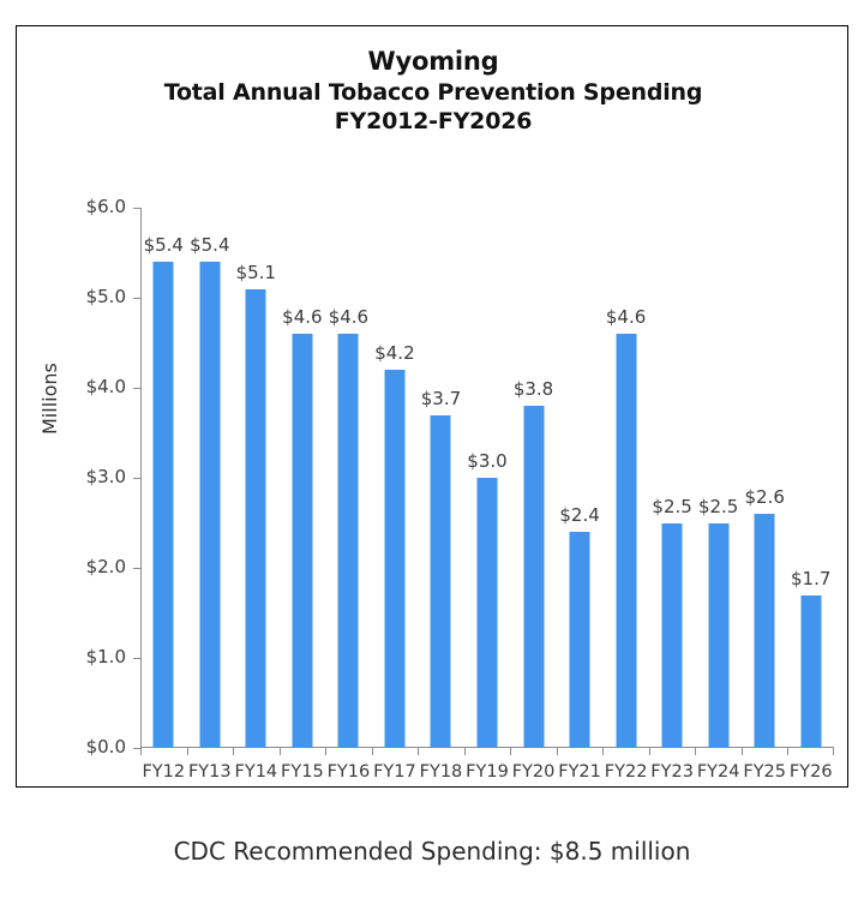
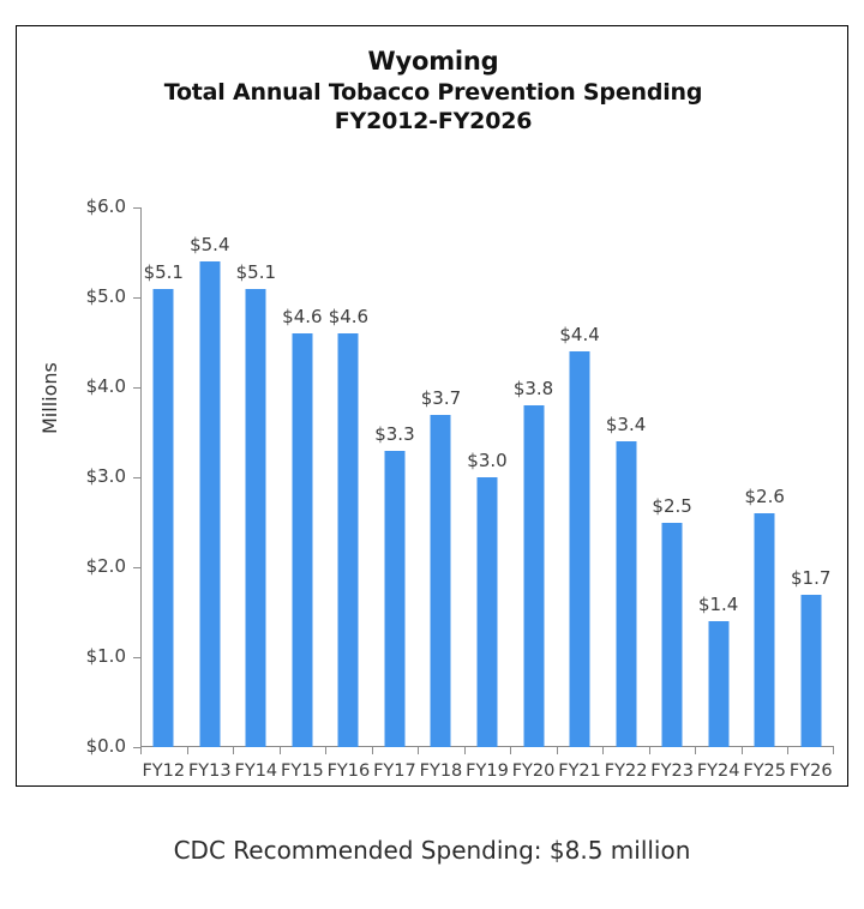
FY12: $5.4 -> $5.1
FY17: $4.2 -> $3.3
FY21: $2.4 -> $4.4
FY22: $4.6 -> $3.4
FY24: $2.5 -> $1.4
